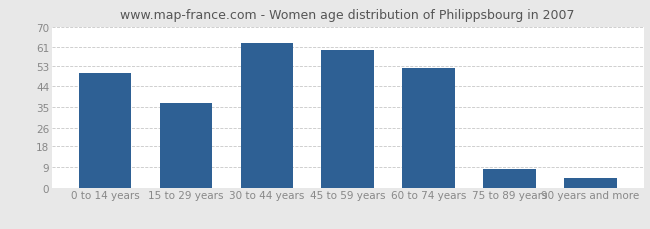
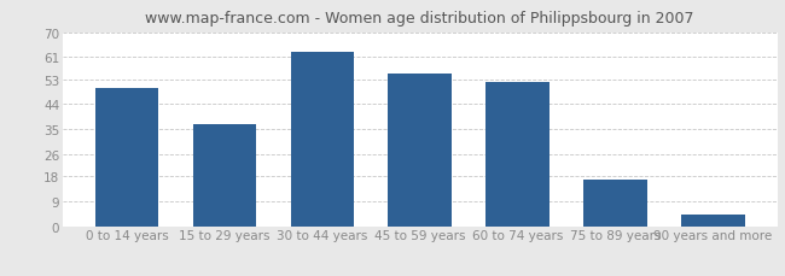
45 to 59 years: 60 -> 55
75 to 89 years: 8 -> 17
